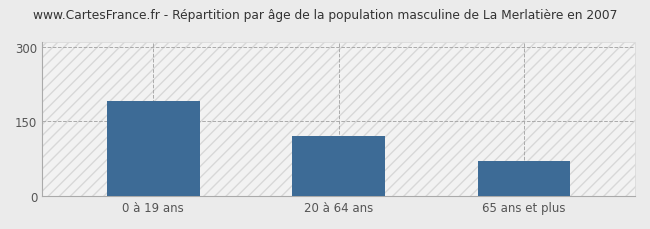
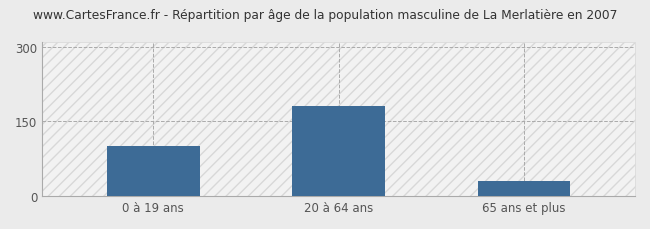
0 à 19 ans: 190 -> 100
20 à 64 ans: 120 -> 180
65 ans et plus: 70 -> 30
